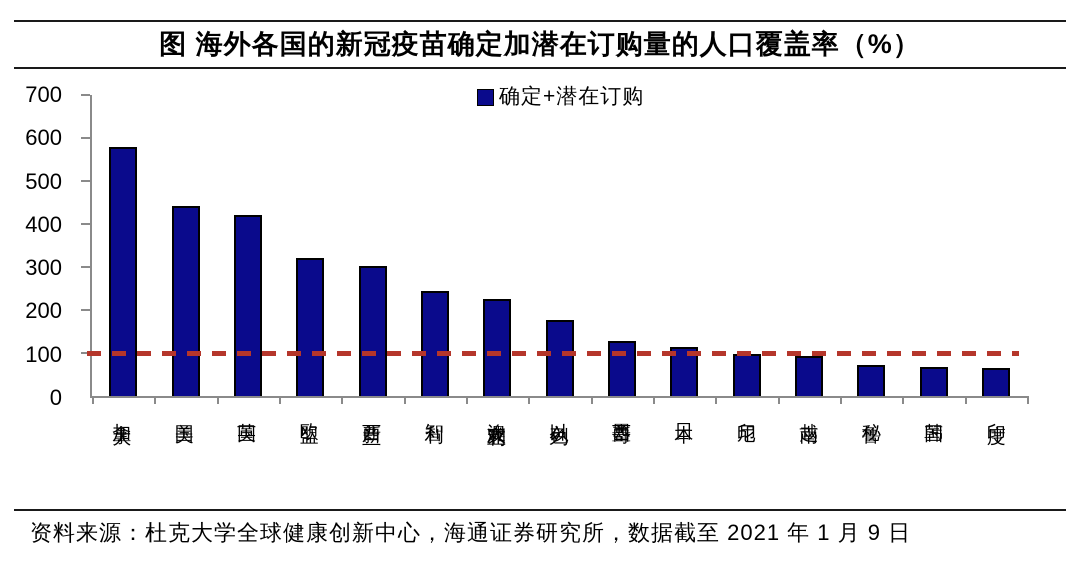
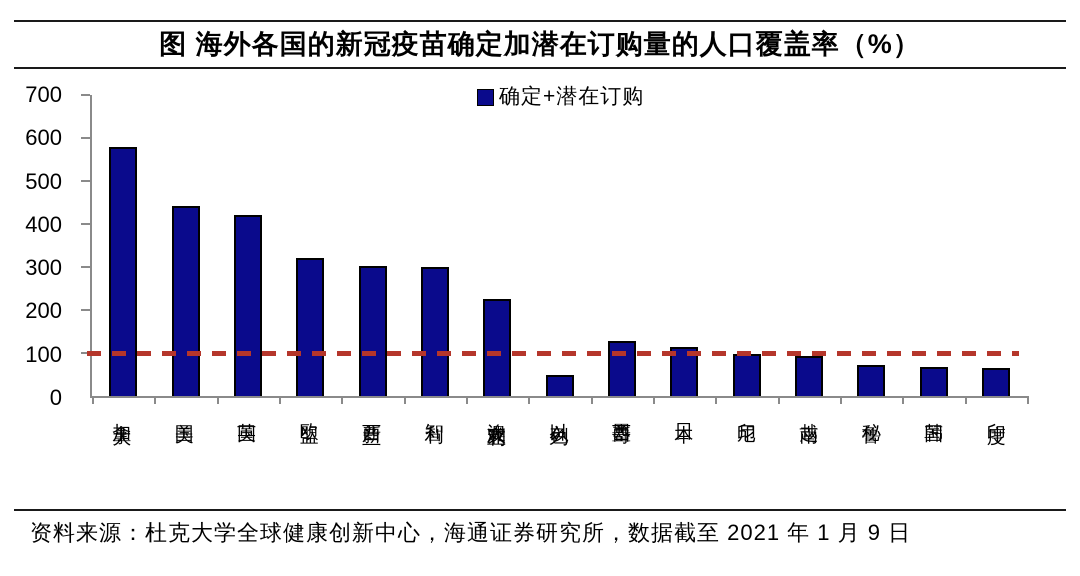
智利: 240 -> 300
以色列: 180 -> 50
